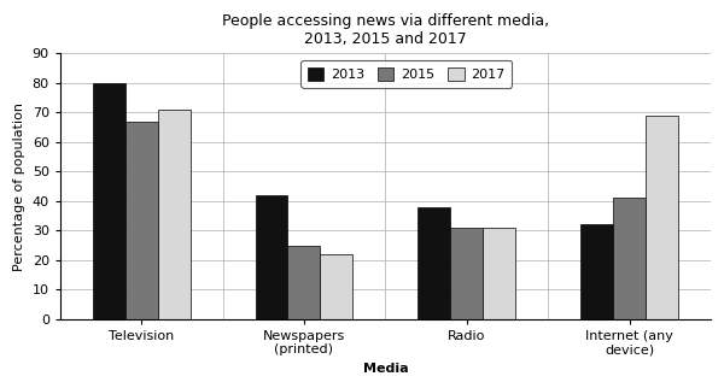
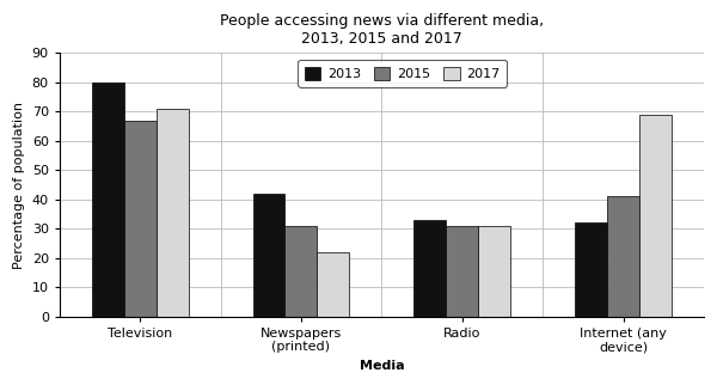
2015/Newspapers (printed): 25 -> 31
2013/Radio: 38 -> 33
